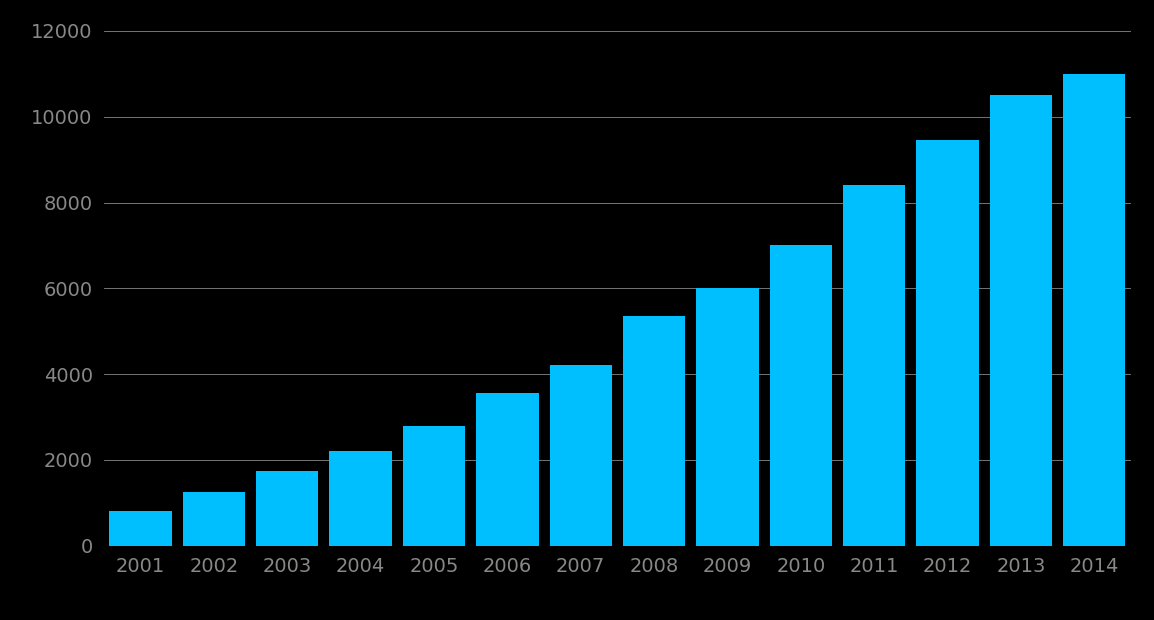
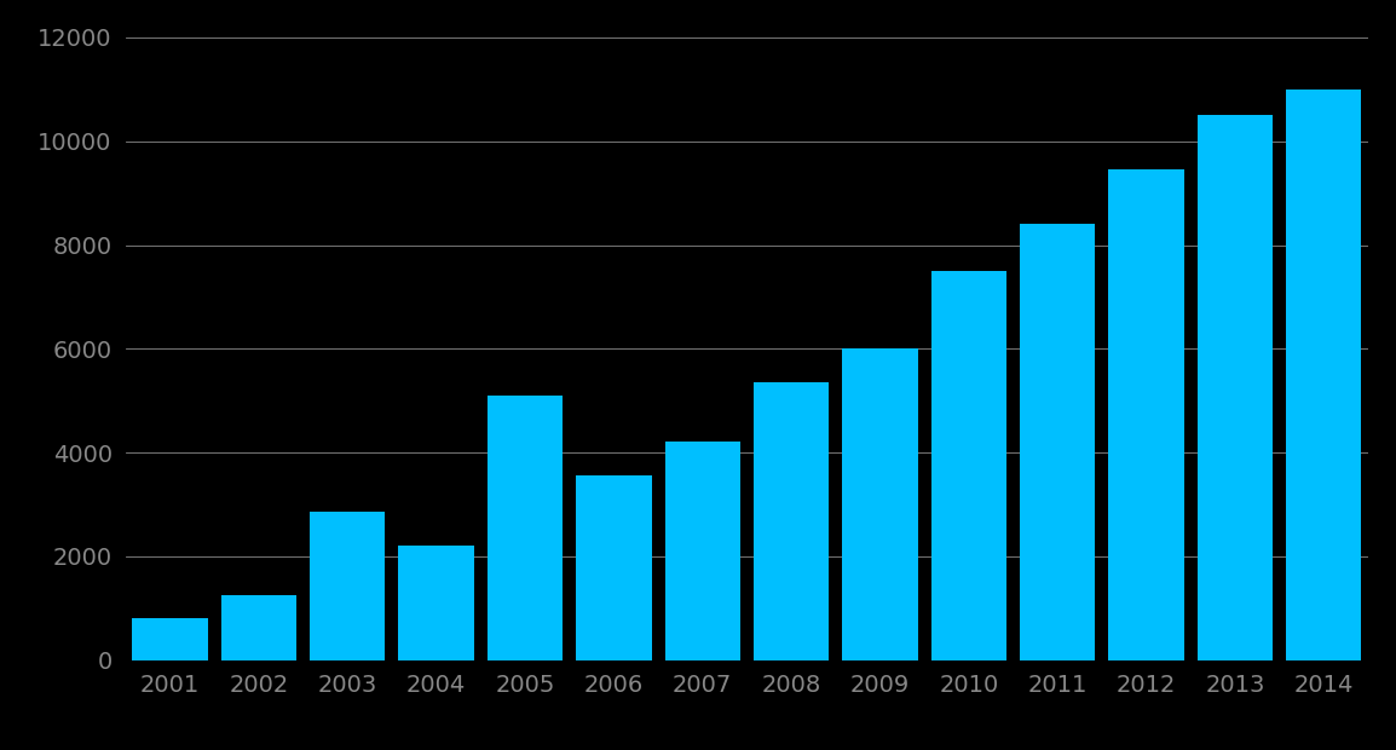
2003: 1750 -> 2850
2005: 2800 -> 5100
2010: 7000 -> 7500
